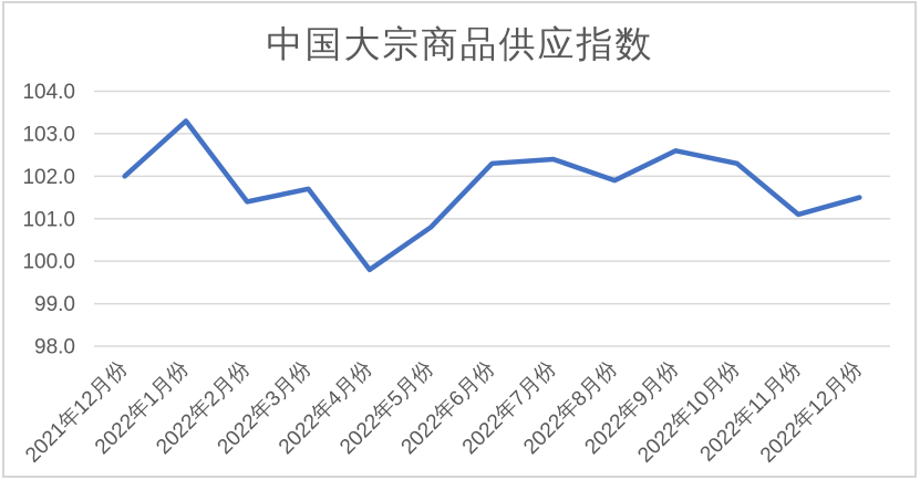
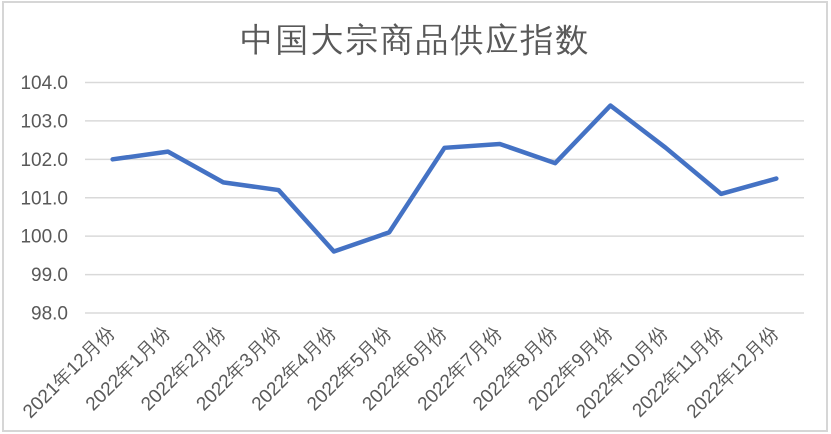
2022年1月份: 103.3 -> 102.2
2022年3月份: 101.7 -> 101.2
2022年4月份: 99.8 -> 99.6
2022年5月份: 100.8 -> 100.1
2022年9月份: 102.6 -> 103.4
